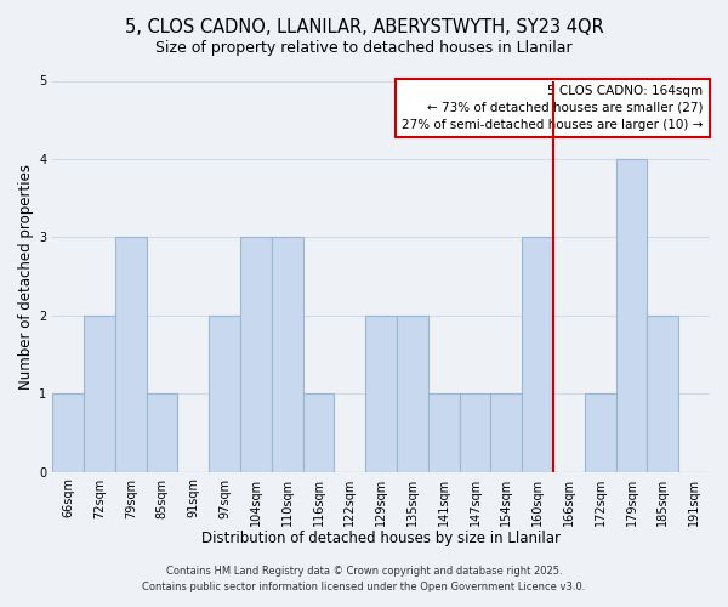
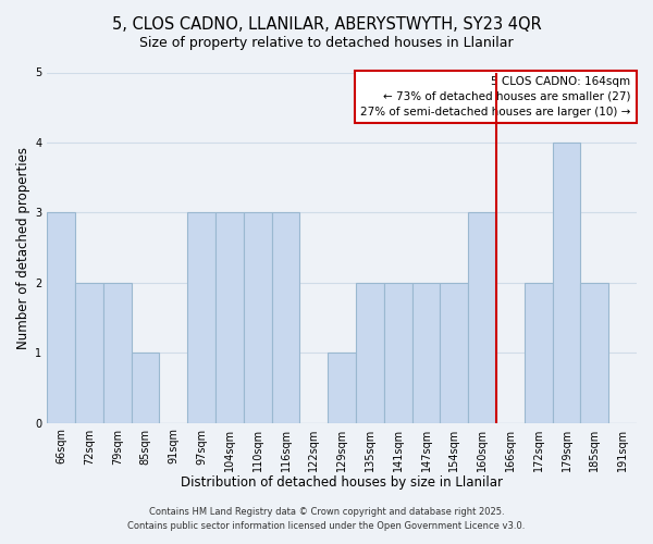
66sqm: 1 -> 3
79sqm: 3 -> 2
97sqm: 2 -> 3
116sqm: 1 -> 3
129sqm: 2 -> 1
141sqm: 1 -> 2
147sqm: 1 -> 2
154sqm: 1 -> 2
172sqm: 1 -> 2
